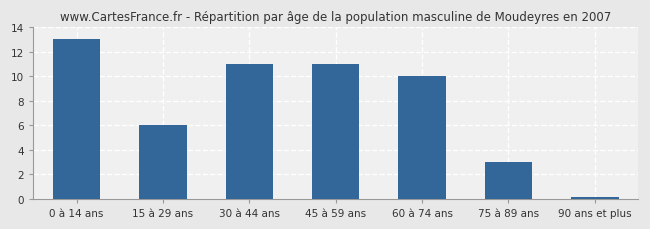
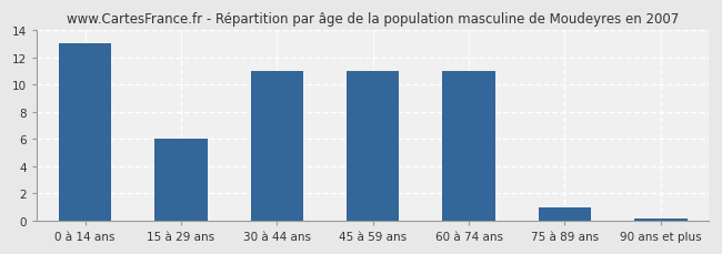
60 à 74 ans: 10.0 -> 11.0
75 à 89 ans: 3.0 -> 1.0
